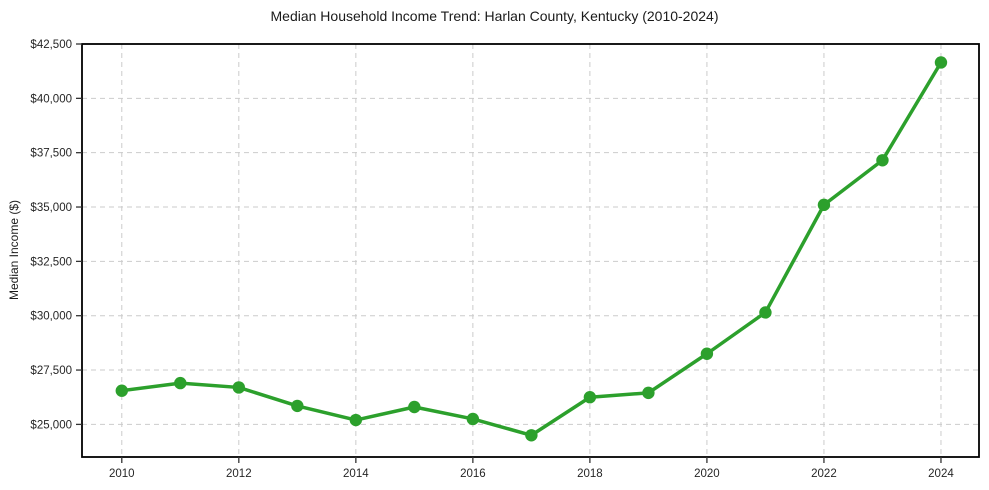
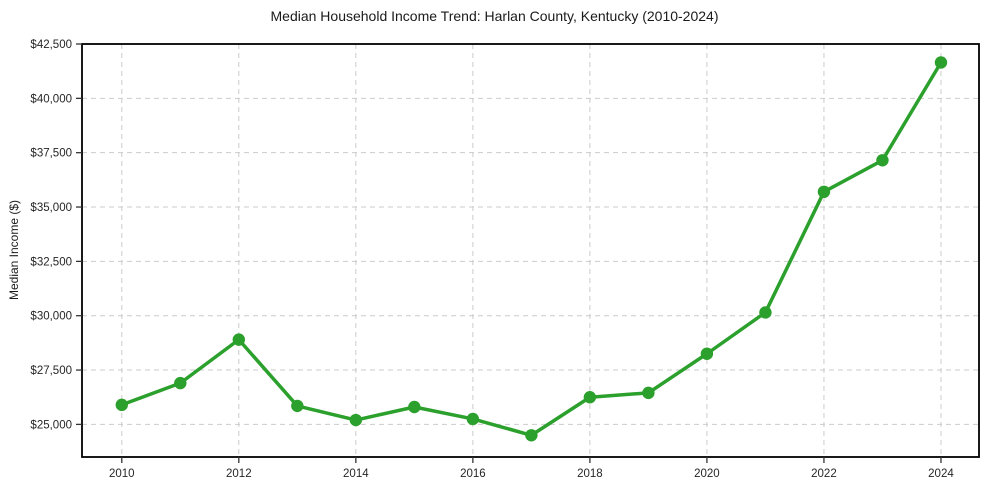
2010: $26600 -> $25900
2012: $26700 -> $28900
2022: $35100 -> $35700
